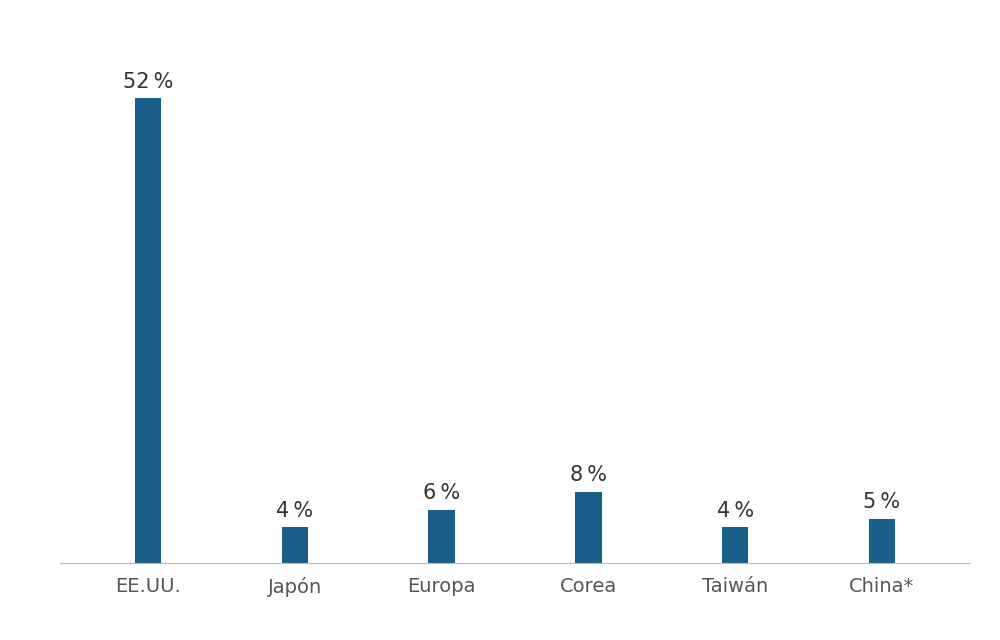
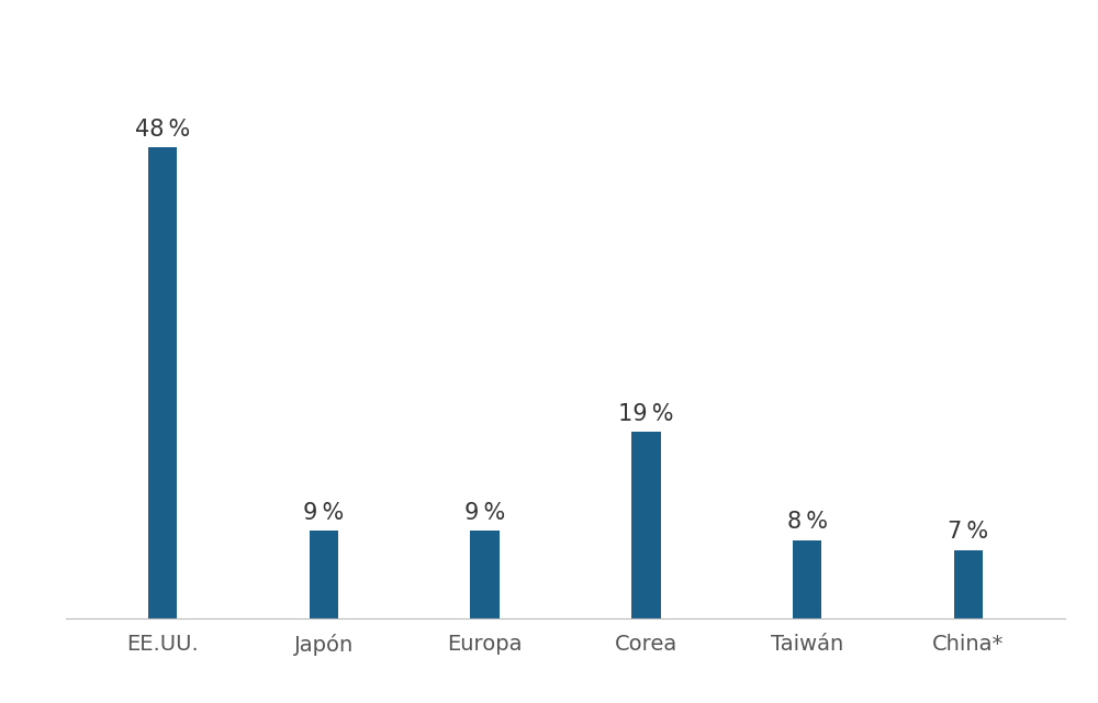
EE.UU.: 52 -> 48
Japón: 4 -> 9
Europa: 6 -> 9
Corea: 8 -> 19
Taiwán: 4 -> 8
China*: 5 -> 7
